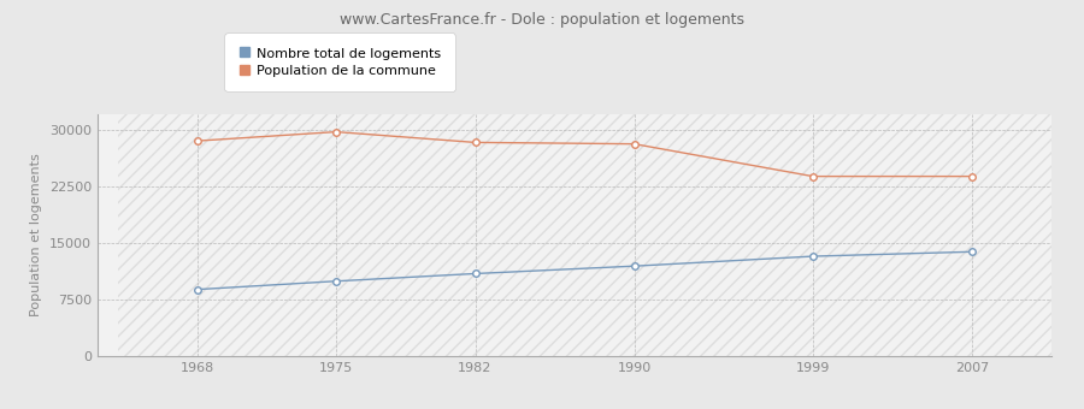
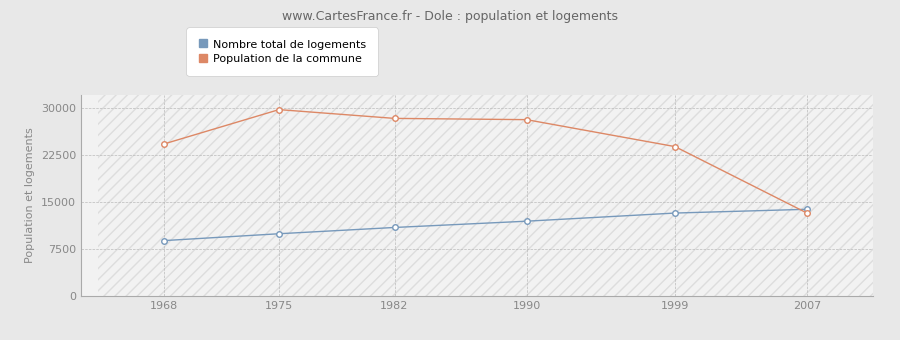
Population de la commune/1968: 28500 -> 24200
Population de la commune/2007: 23800 -> 13200
